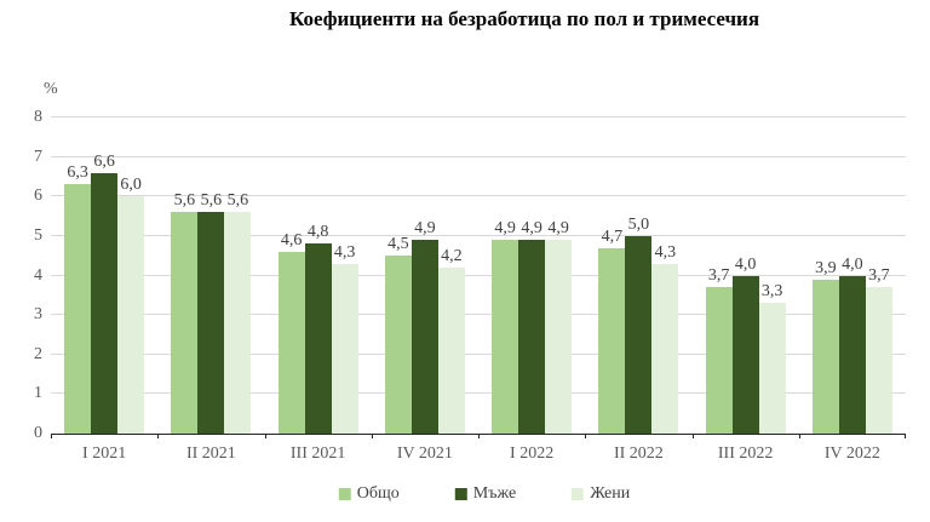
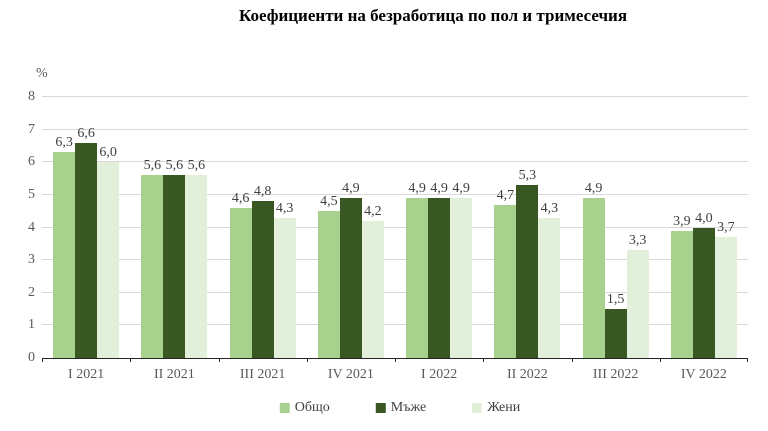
Мъже/II 2022: 5,0 -> 5,3
Общо/III 2022: 3,7 -> 4,9
Мъже/III 2022: 4,0 -> 1,5
